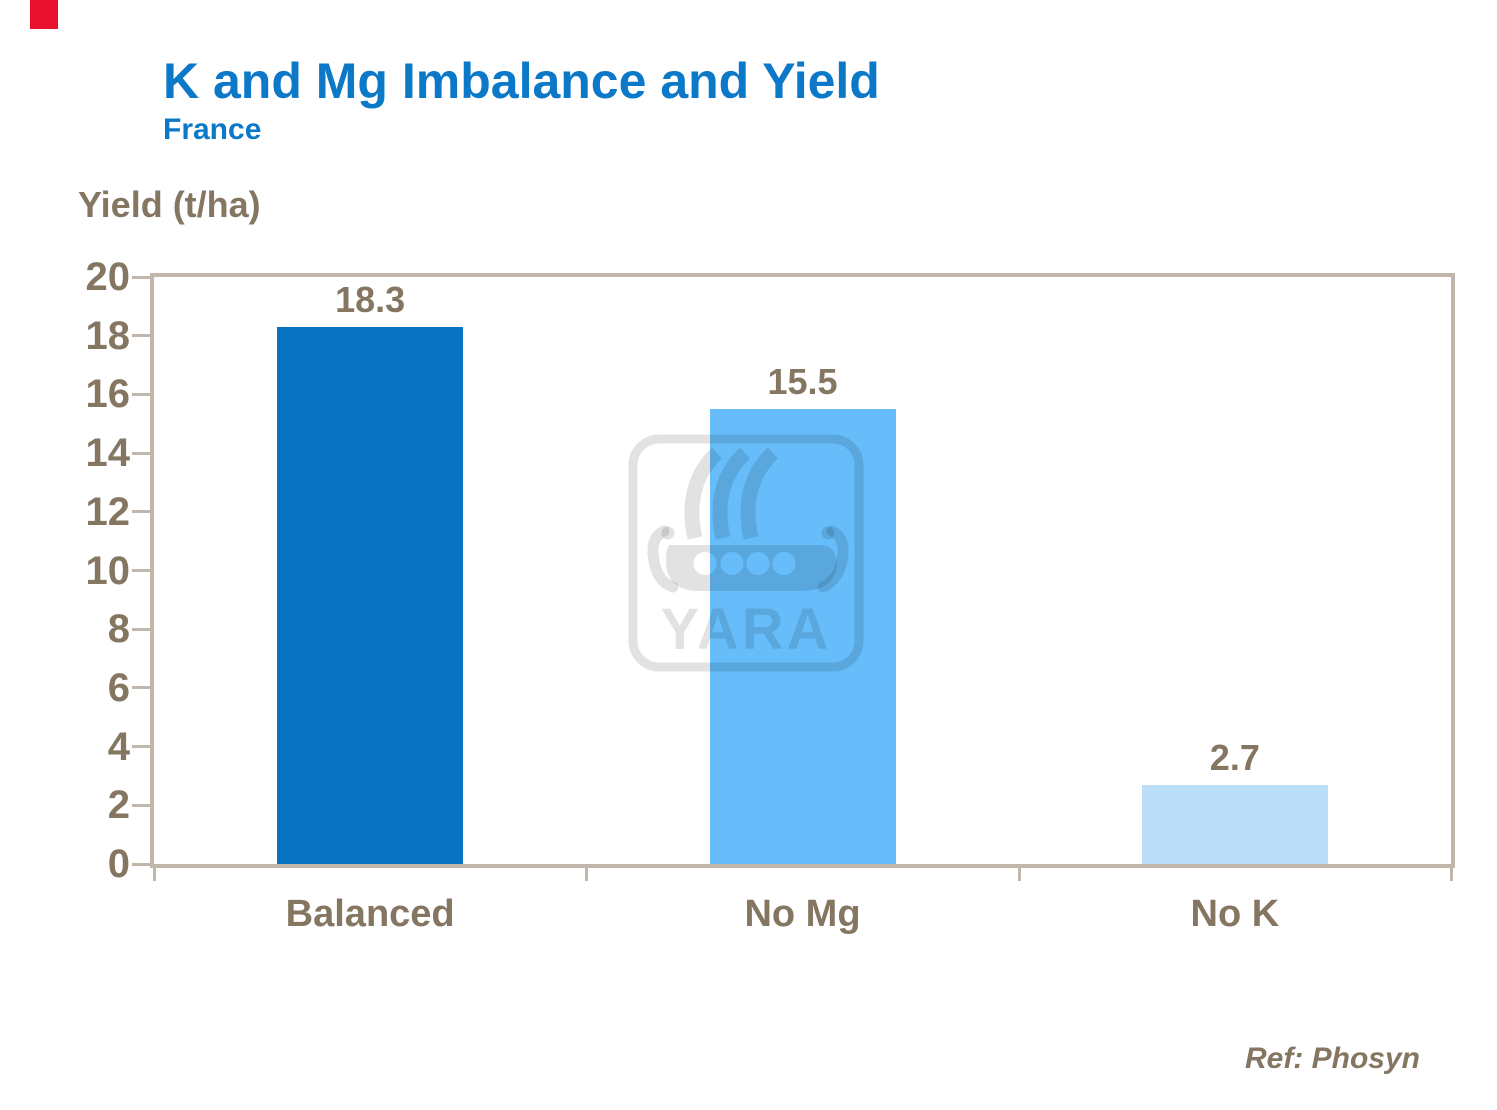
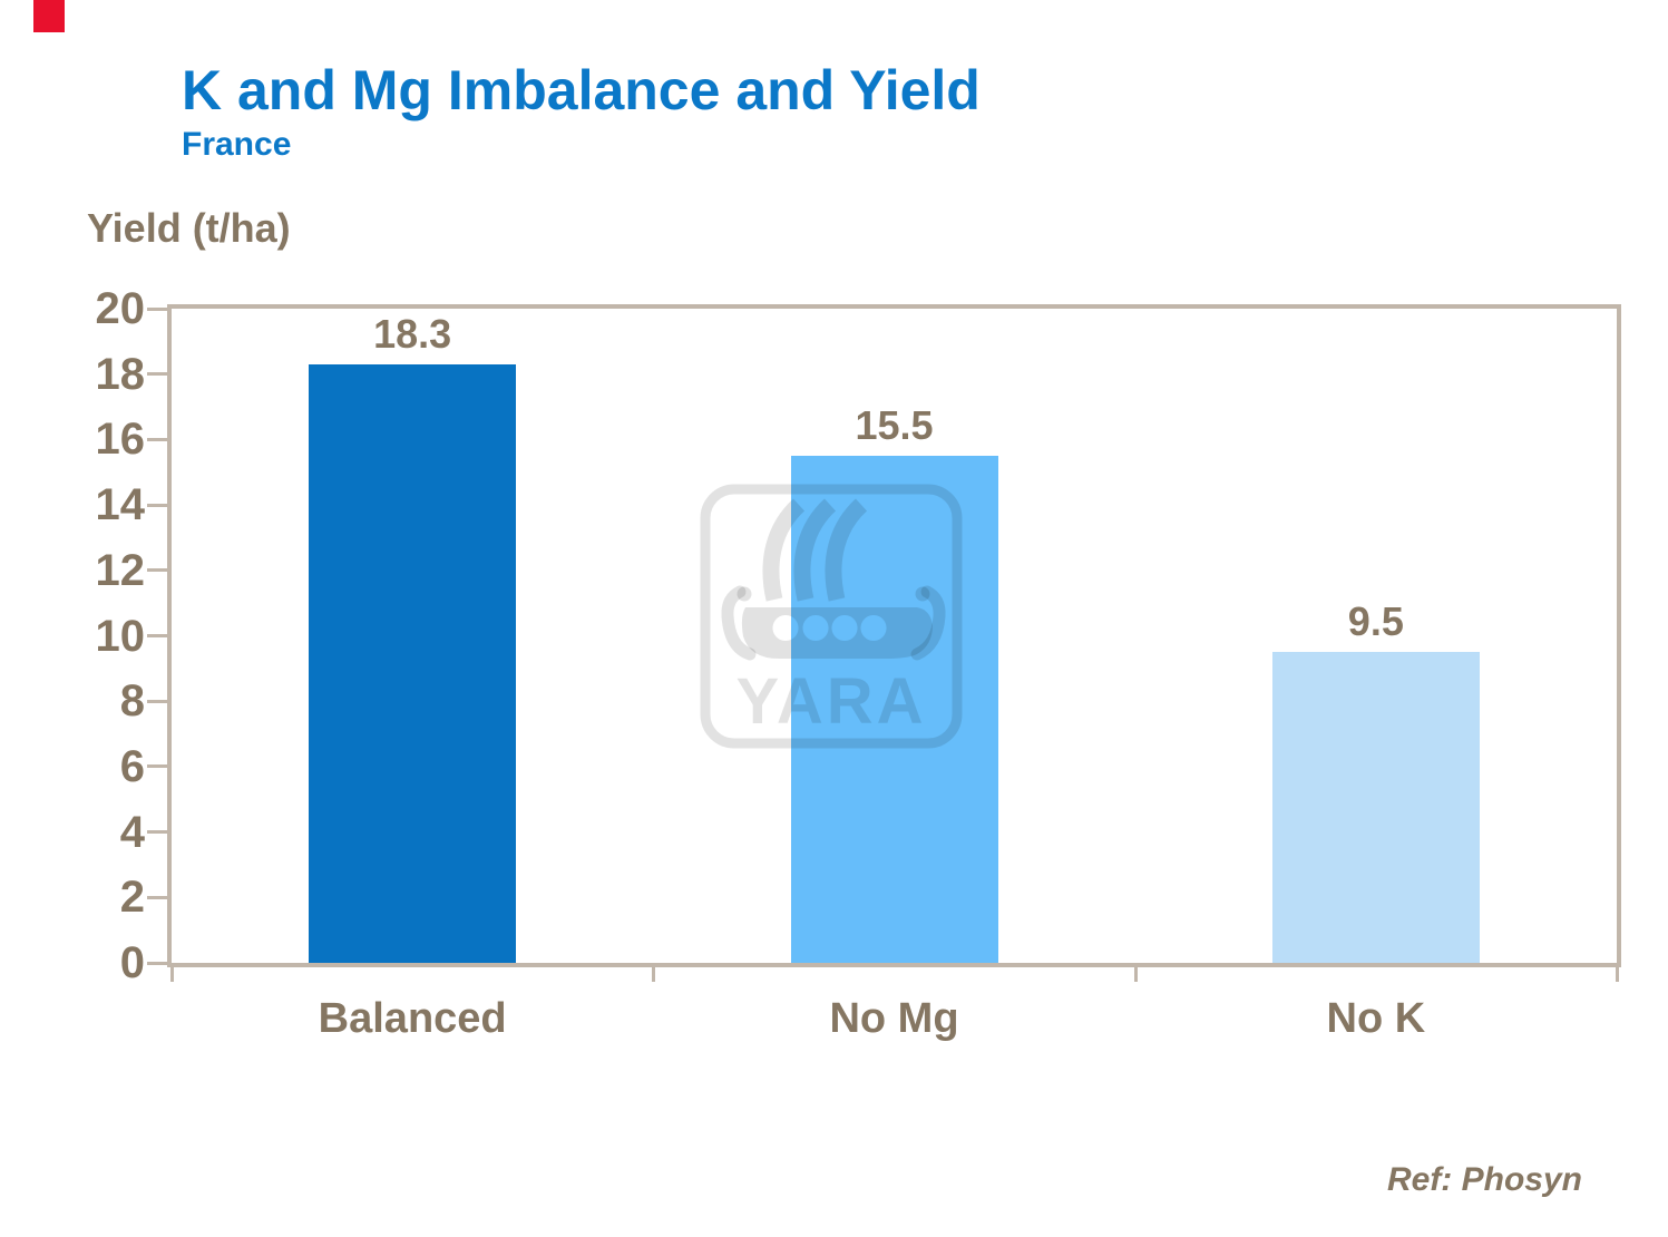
No K: 2.7 -> 9.5
